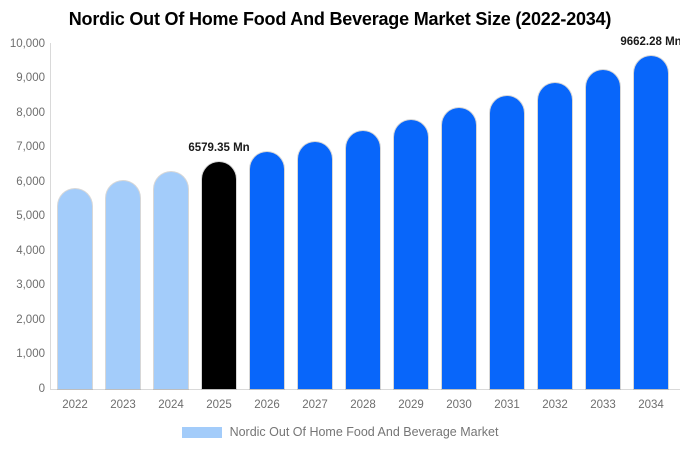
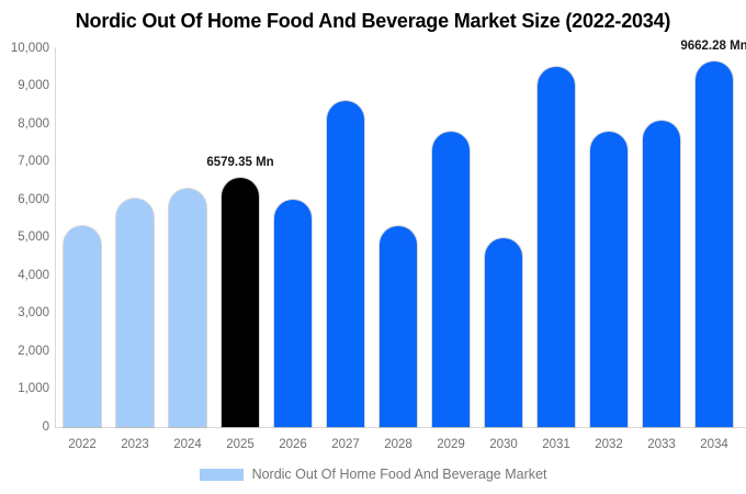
2022: 5800 -> 5300
2026: 6900 -> 6000
2027: 7200 -> 8600
2028: 7500 -> 5300
2030: 8100 -> 5000
2031: 8500 -> 9500
2032: 8900 -> 7800
2033: 9300 -> 8100
